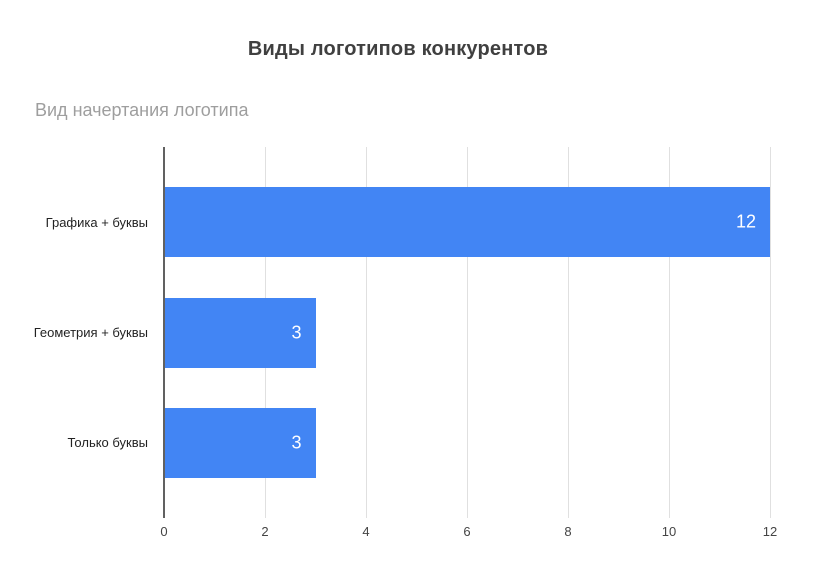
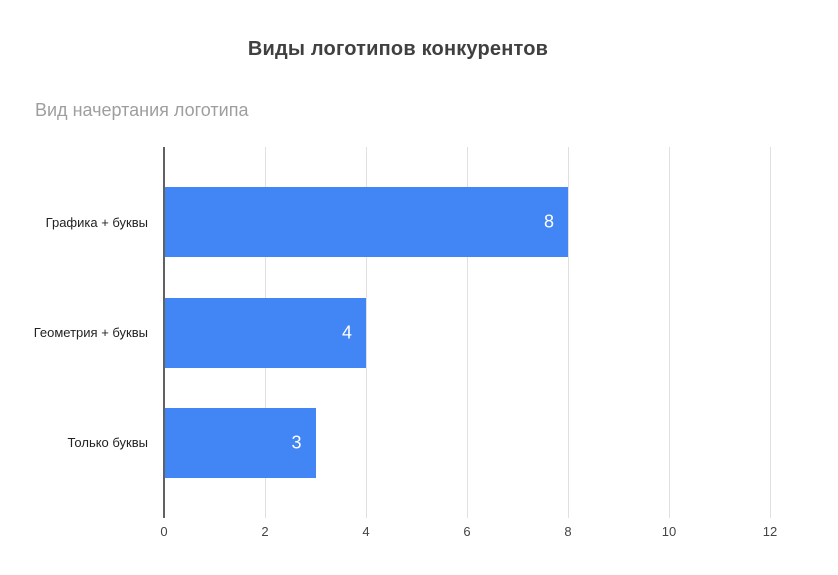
Графика + буквы: 12 -> 8
Геометрия + буквы: 3 -> 4
